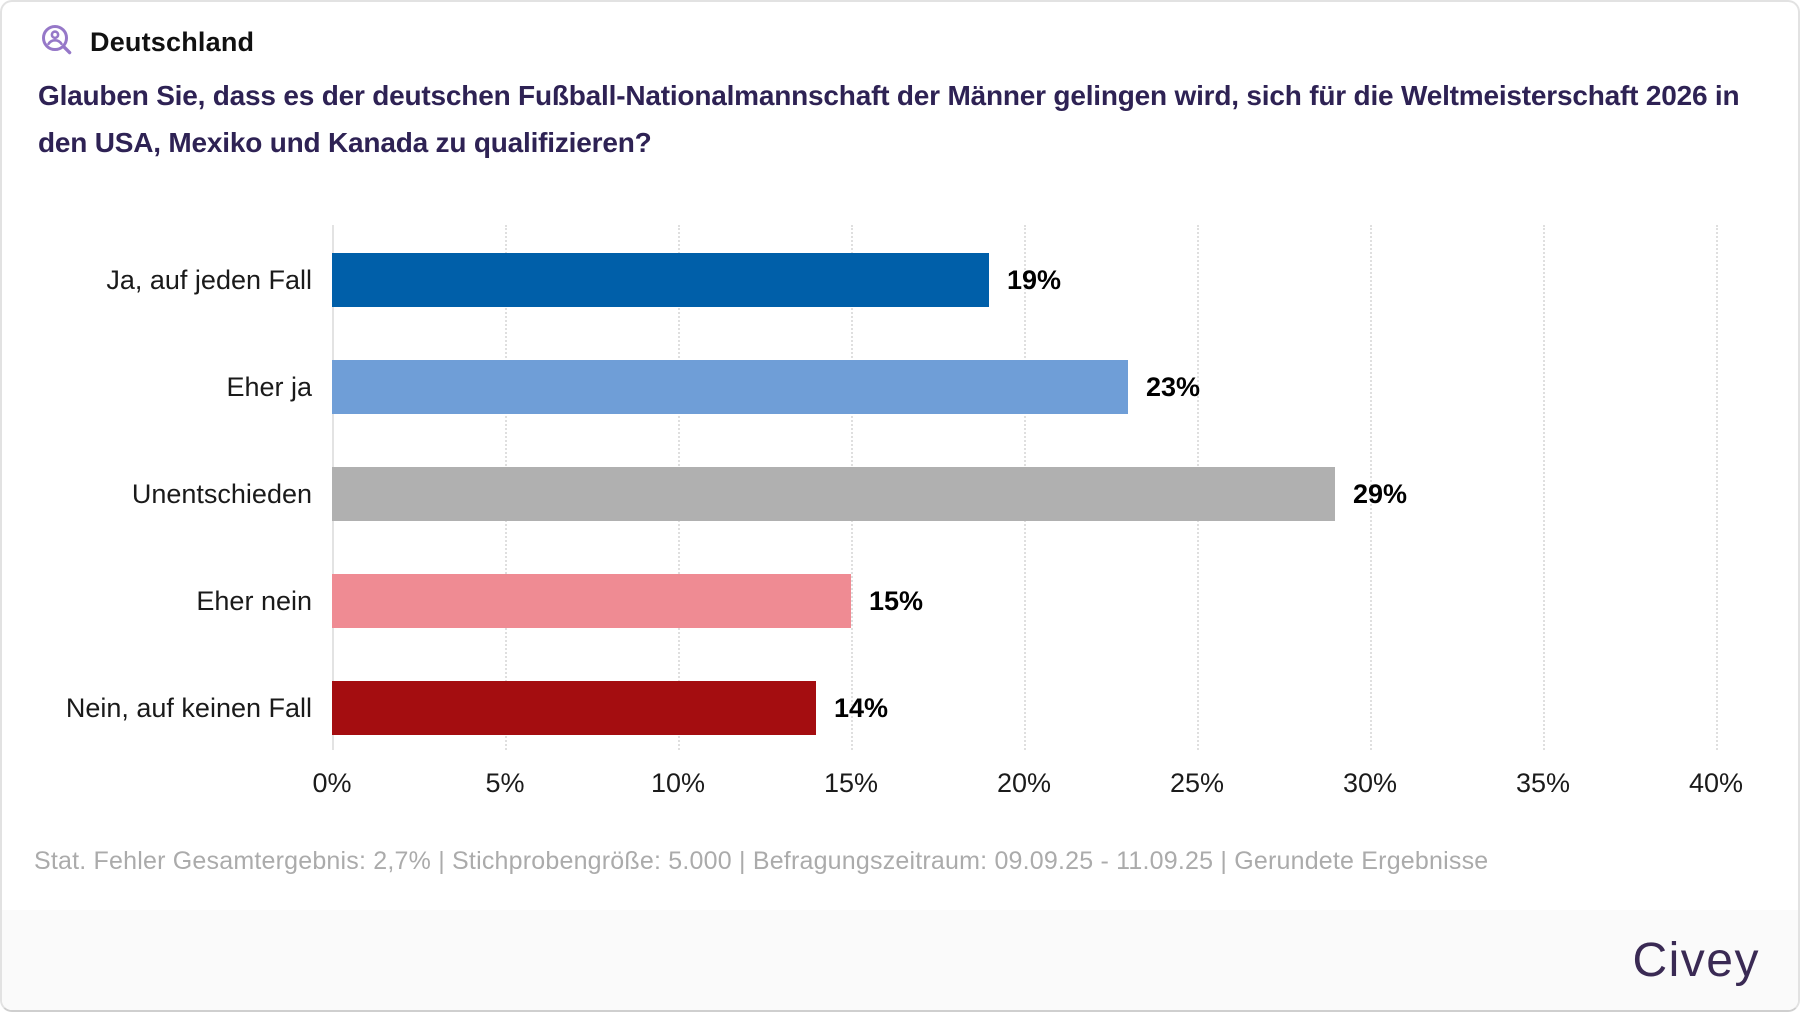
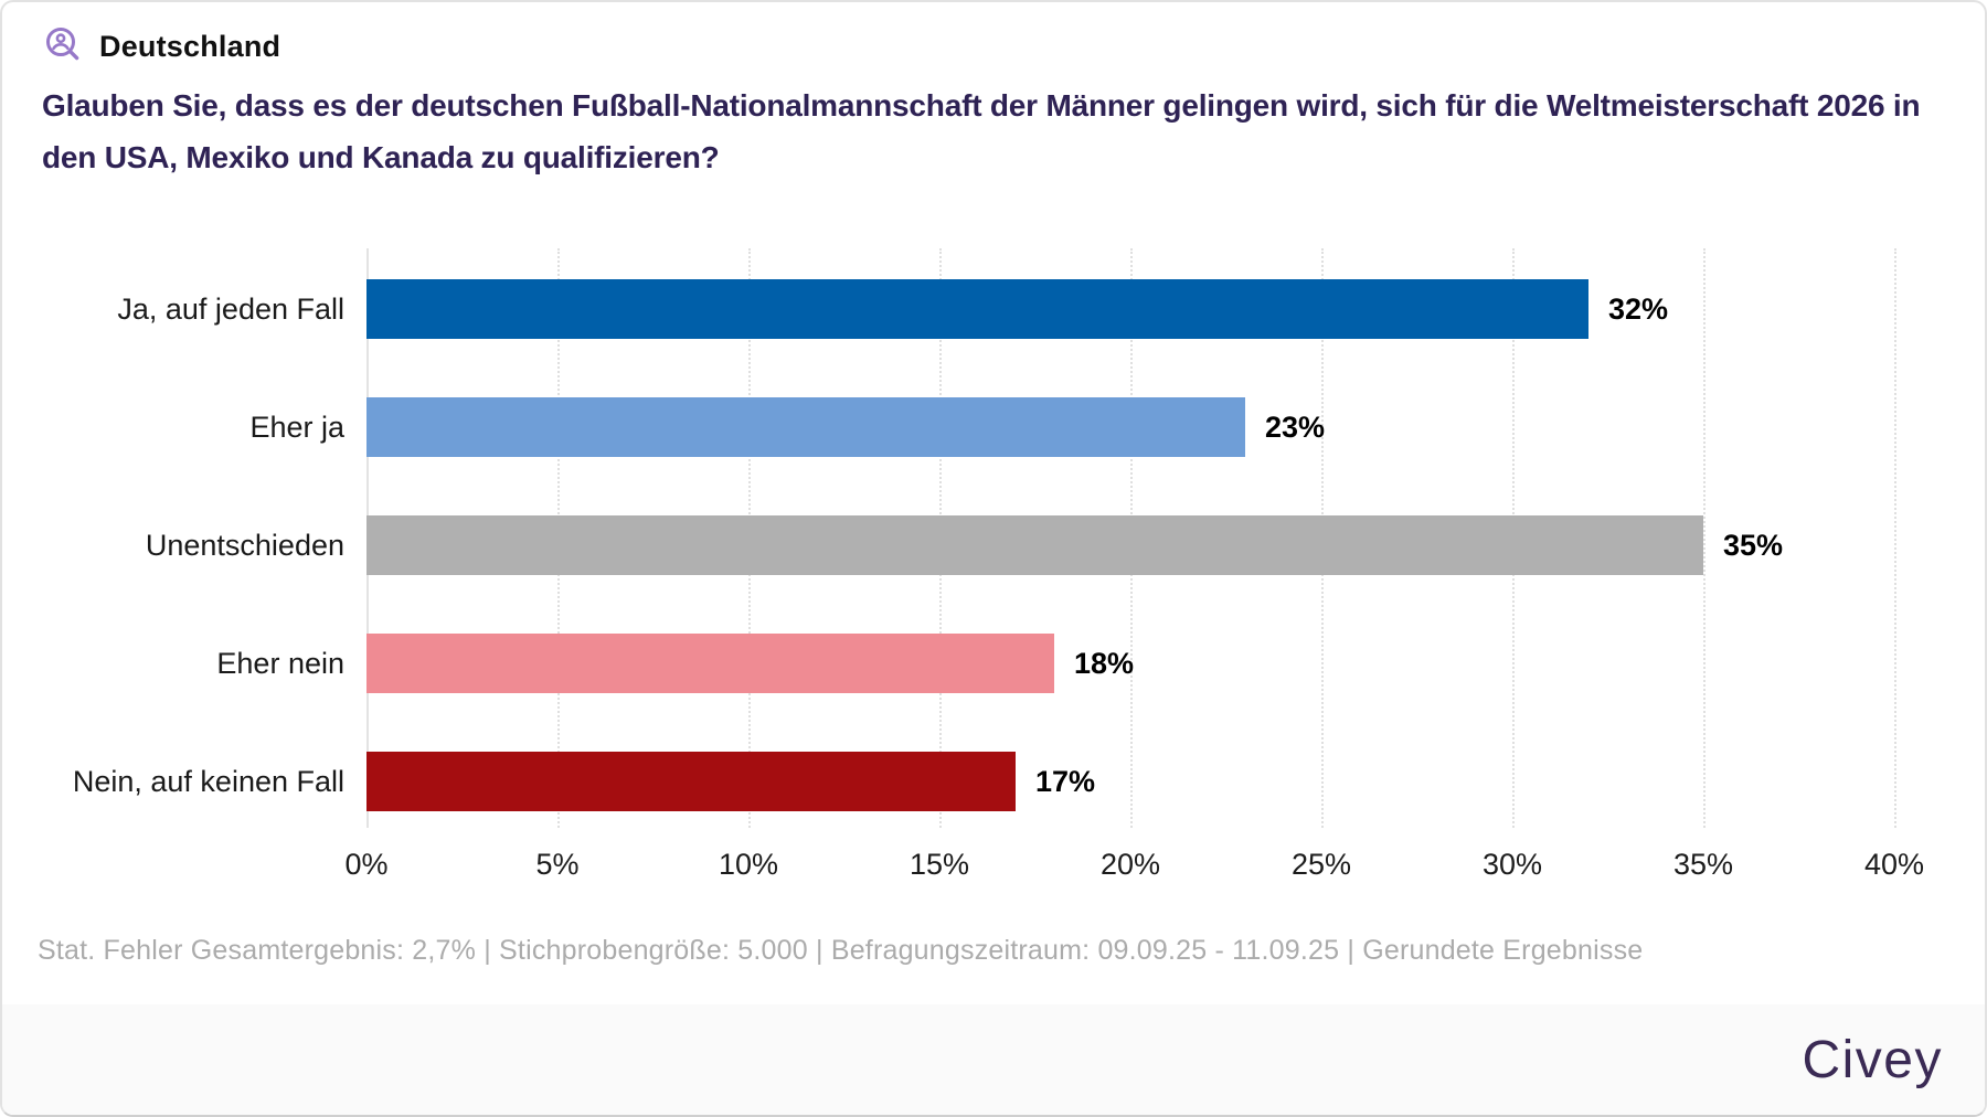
Ja, auf jeden Fall: 19% -> 32%
Unentschieden: 29% -> 35%
Eher nein: 15% -> 18%
Nein, auf keinen Fall: 14% -> 17%
